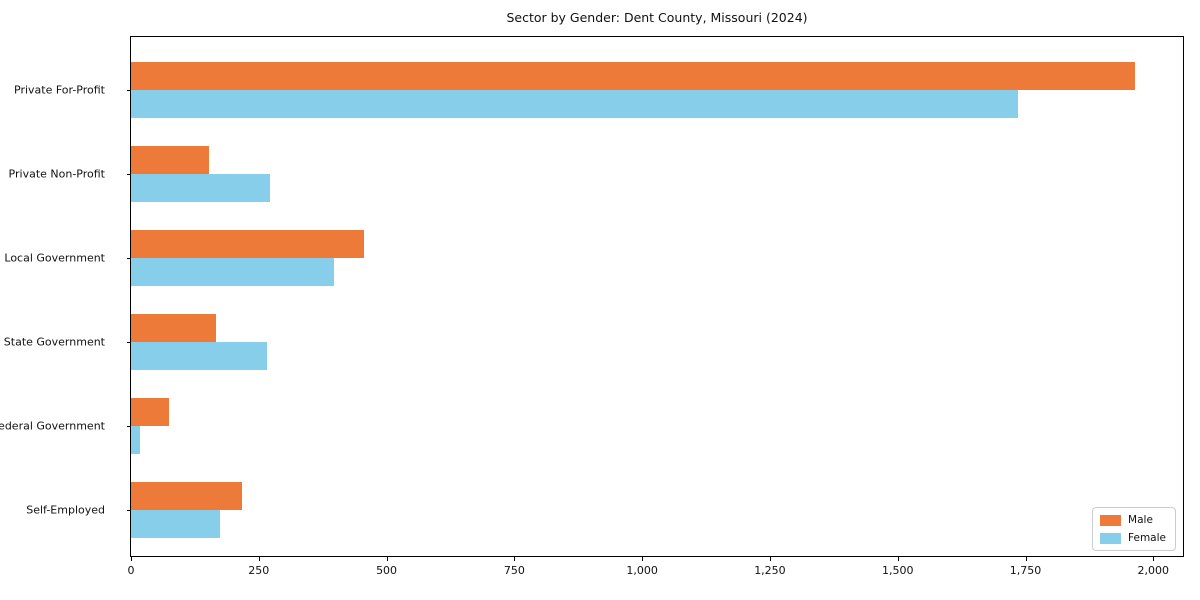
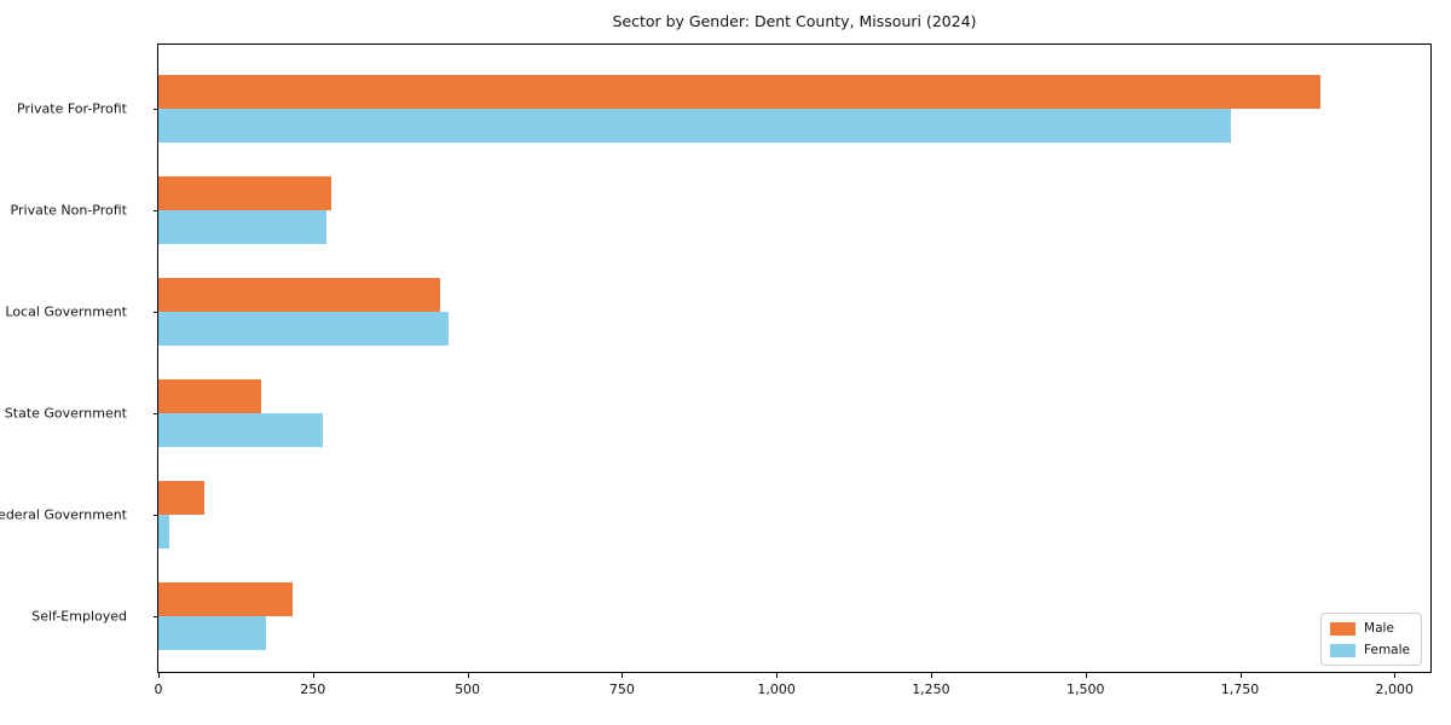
Male/Private For-Profit: 1960 -> 1880
Male/Private Non-Profit: 150 -> 280
Female/Local Government: 400 -> 470
